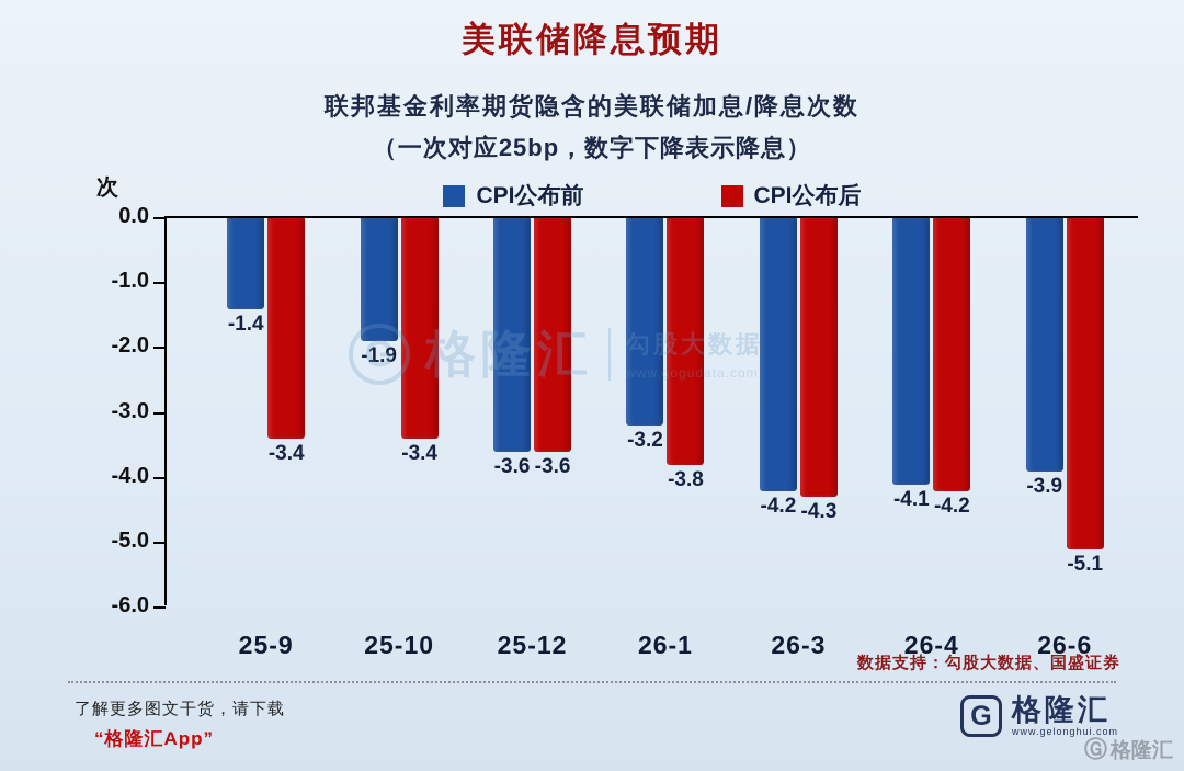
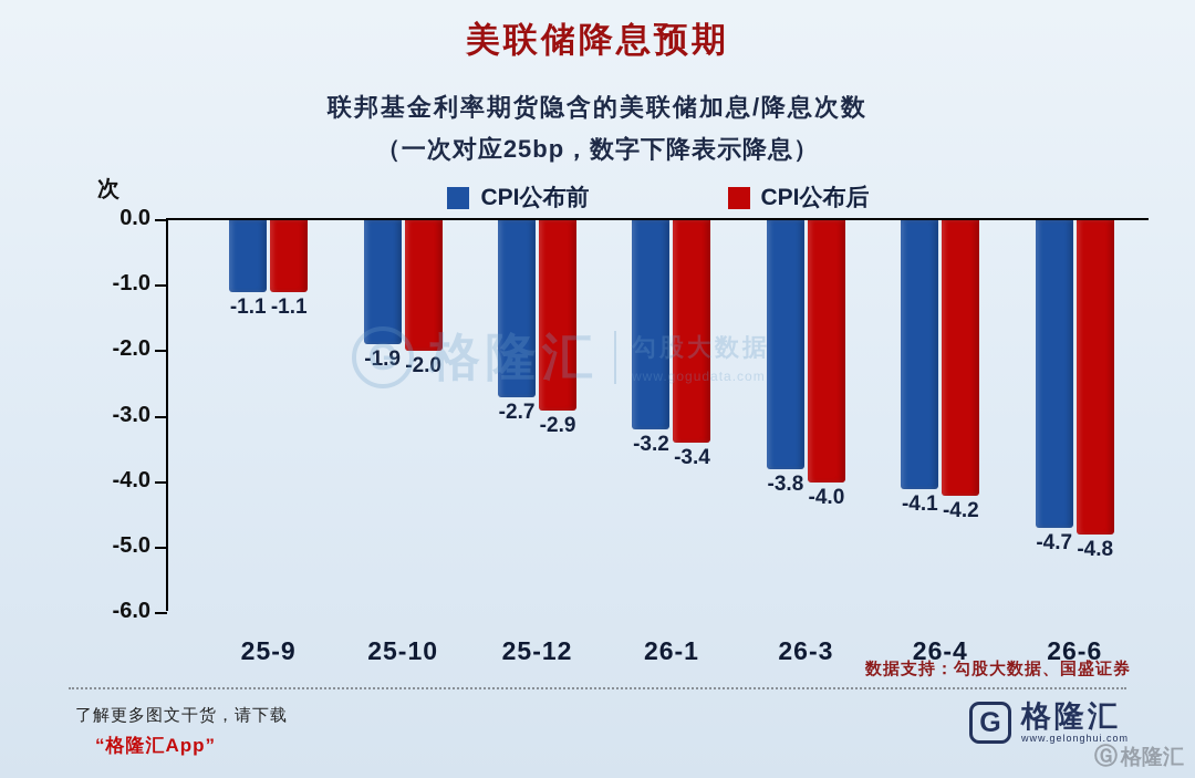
CPI公布前/25-9: -1.4 -> -1.1
CPI公布后/25-9: -3.4 -> -1.1
CPI公布后/25-10: -3.4 -> -2.0
CPI公布前/25-12: -3.6 -> -2.7
CPI公布后/25-12: -3.6 -> -2.9
CPI公布后/26-1: -3.8 -> -3.4
CPI公布前/26-3: -4.2 -> -3.8
CPI公布后/26-3: -4.3 -> -4.0
CPI公布前/26-6: -3.9 -> -4.7
CPI公布后/26-6: -5.1 -> -4.8
